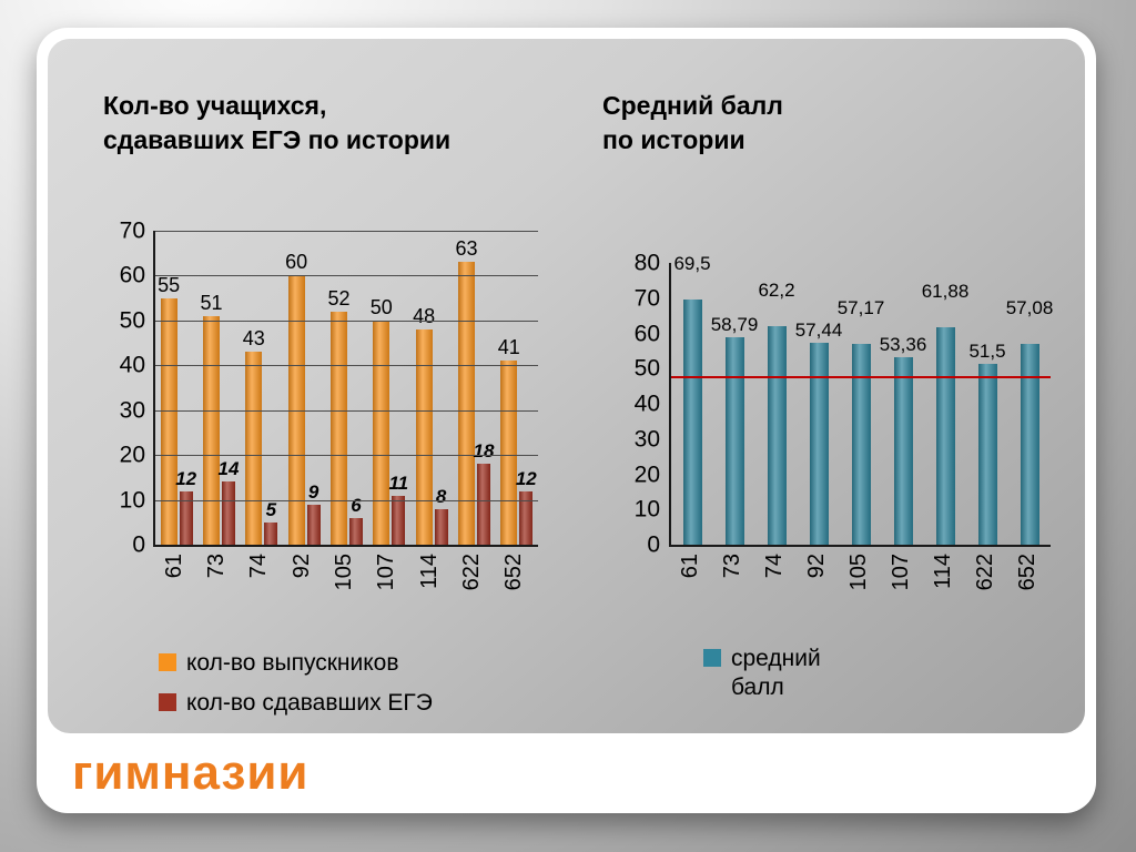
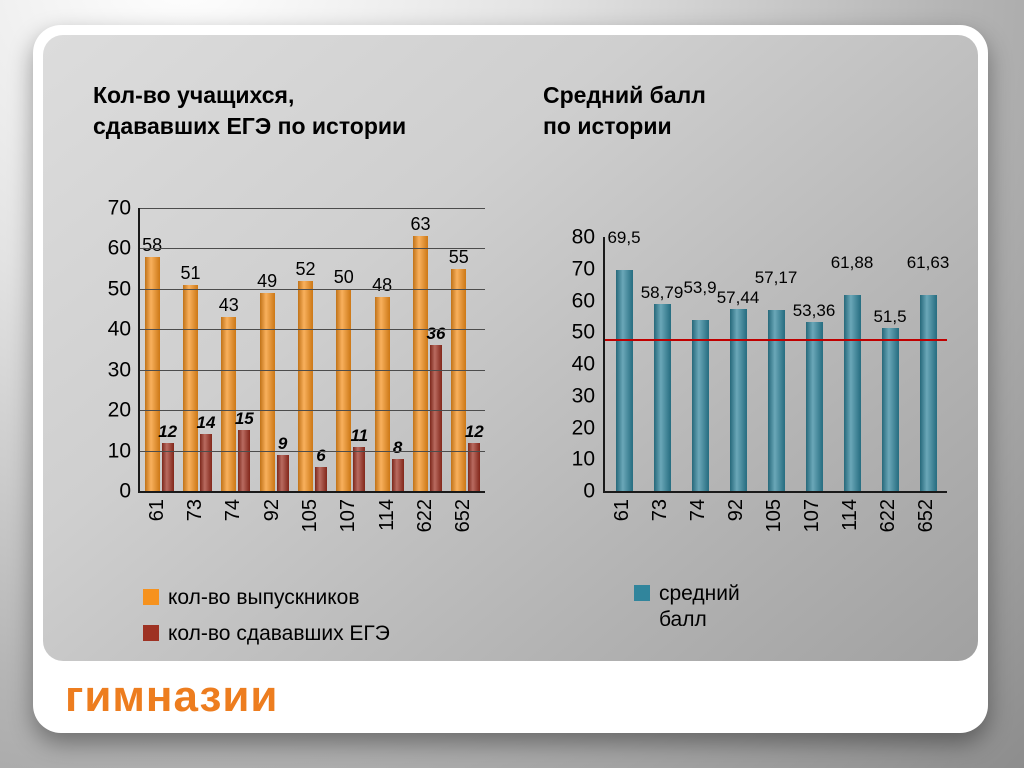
Кол-во учащихся, сдававших ЕГЭ по истории/кол-во выпускников/61: 55 -> 58
Кол-во учащихся, сдававших ЕГЭ по истории/кол-во сдававших ЕГЭ/74: 5 -> 15
Кол-во учащихся, сдававших ЕГЭ по истории/кол-во выпускников/92: 60 -> 49
Кол-во учащихся, сдававших ЕГЭ по истории/кол-во сдававших ЕГЭ/622: 18 -> 36
Кол-во учащихся, сдававших ЕГЭ по истории/кол-во выпускников/652: 41 -> 55
Средний балл по истории/74: 62,2 -> 53,9
Средний балл по истории/652: 57,08 -> 61,63
